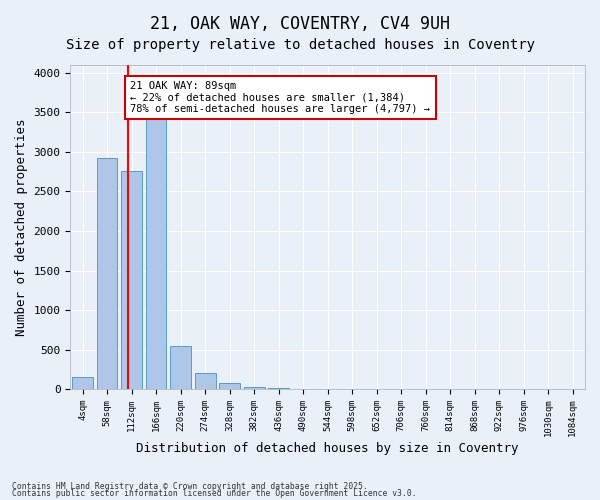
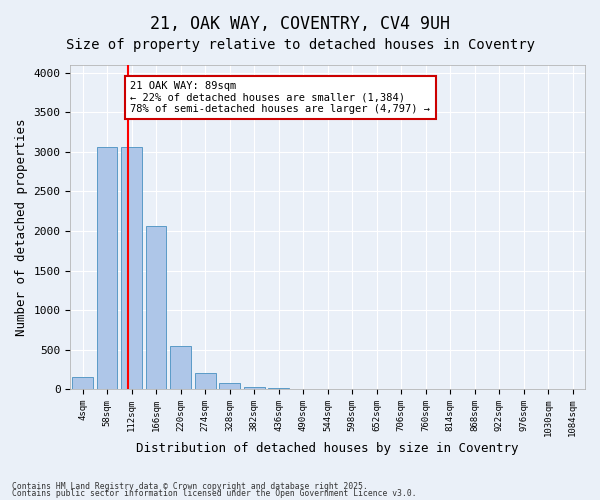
58sqm: 2920 -> 3060
112sqm: 2760 -> 3060
166sqm: 3420 -> 2060
